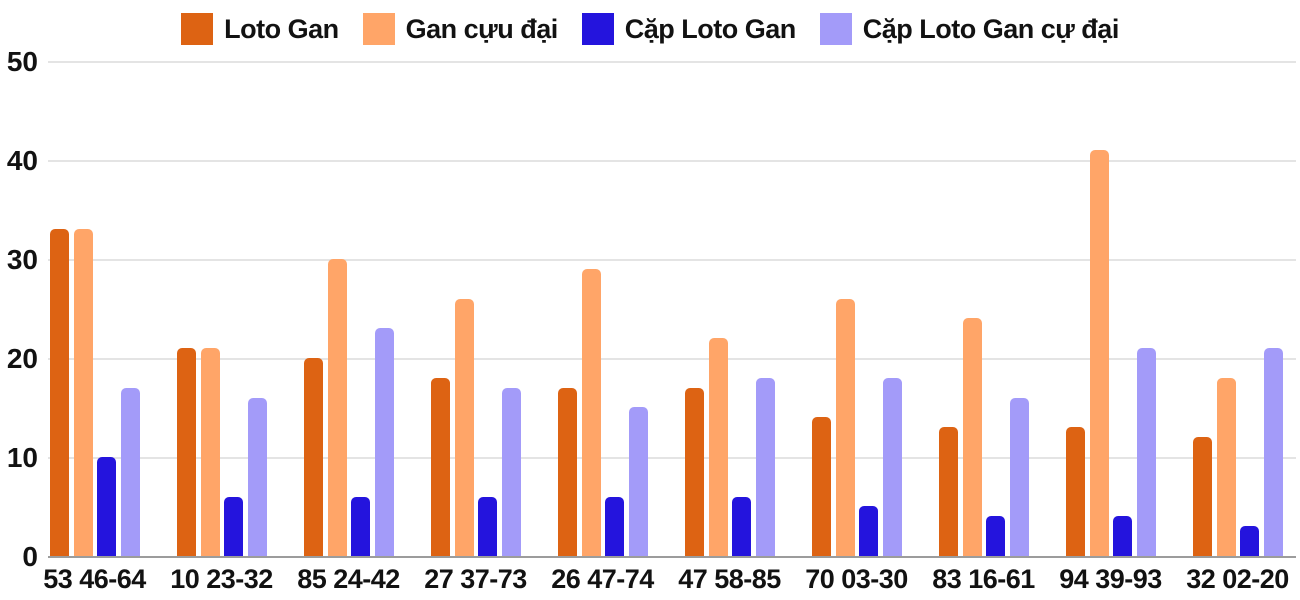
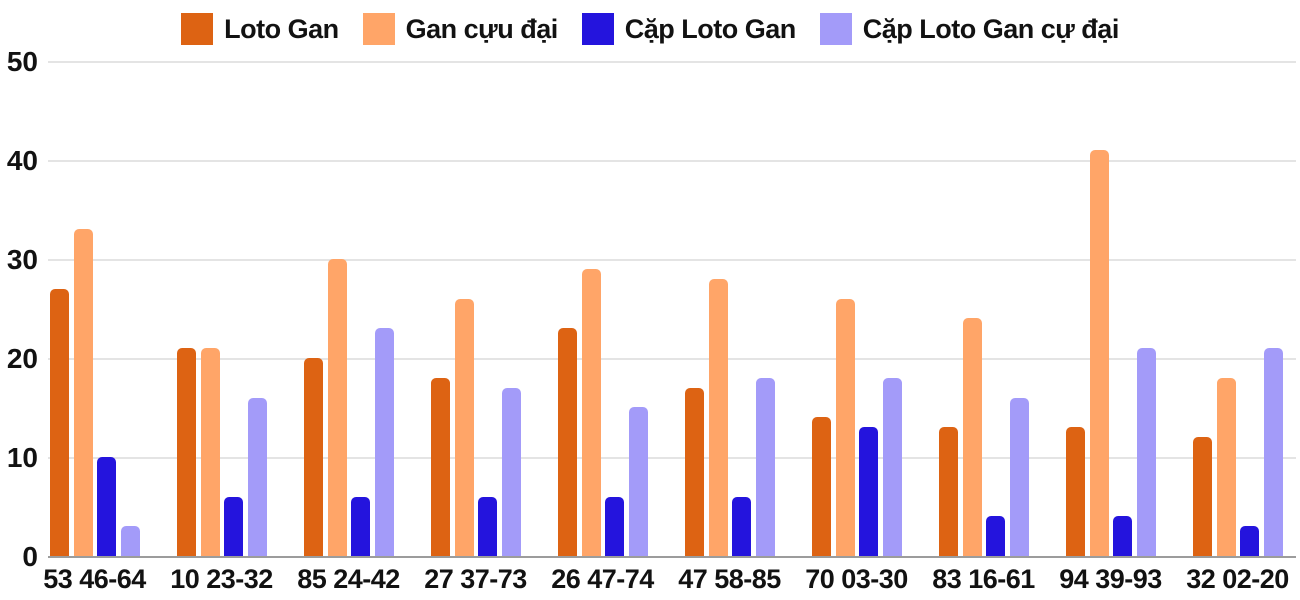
Loto Gan/53 46-64: 33 -> 27
Cặp Loto Gan cự đại/53 46-64: 17 -> 3
Loto Gan/26 47-74: 17 -> 23
Gan cựu đại/47 58-85: 22 -> 28
Cặp Loto Gan/70 03-30: 5 -> 13
